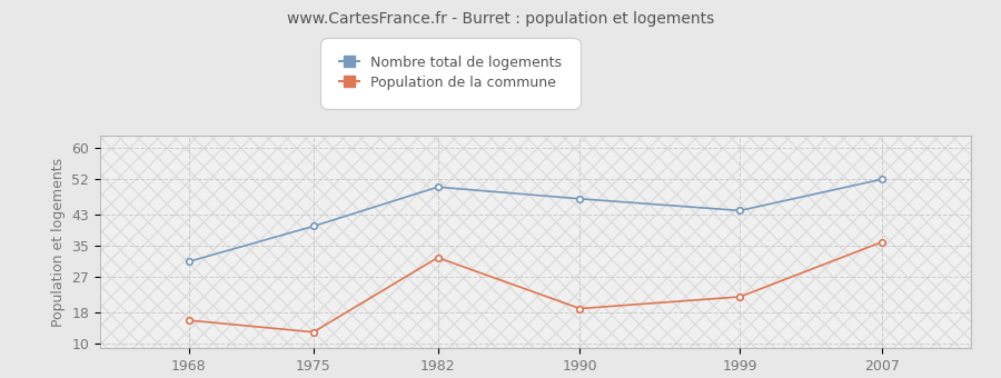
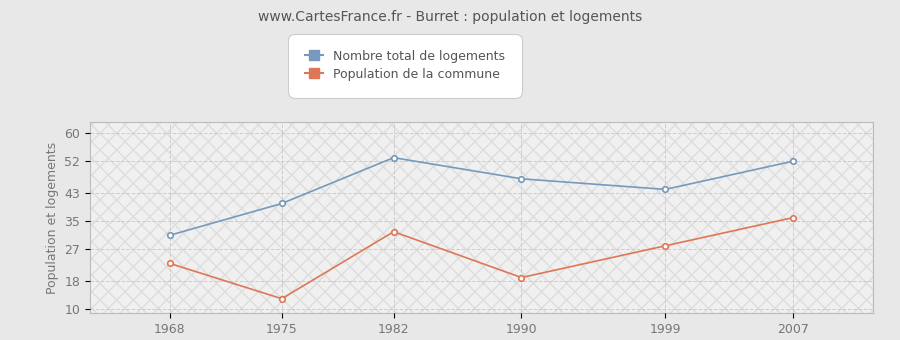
Population de la commune/1968: 16 -> 23
Nombre total de logements/1982: 50 -> 53
Population de la commune/1999: 22 -> 28
